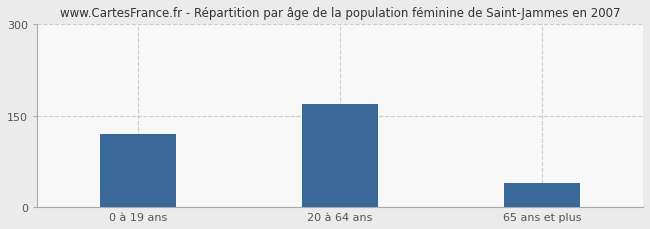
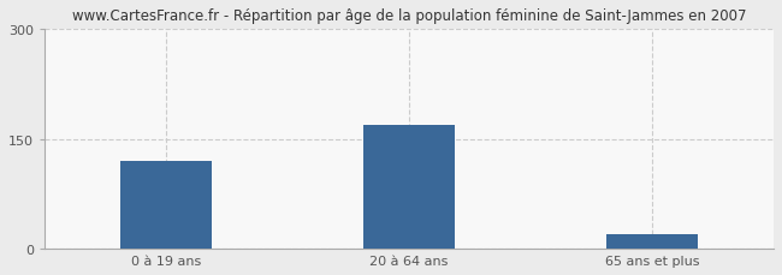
65 ans et plus: 40 -> 20
